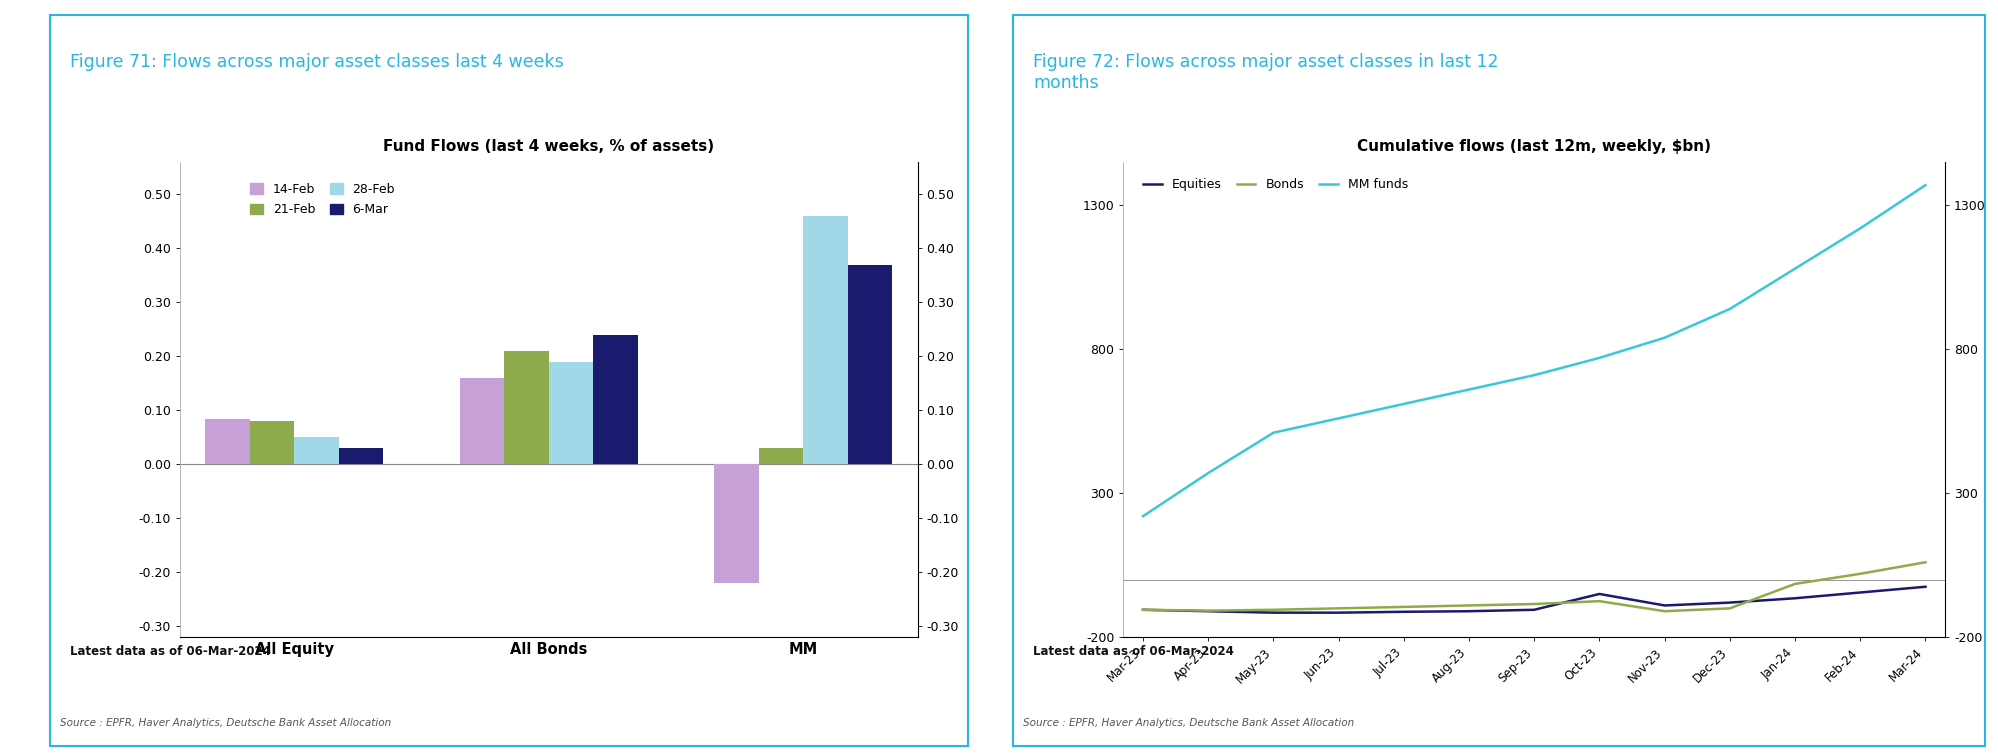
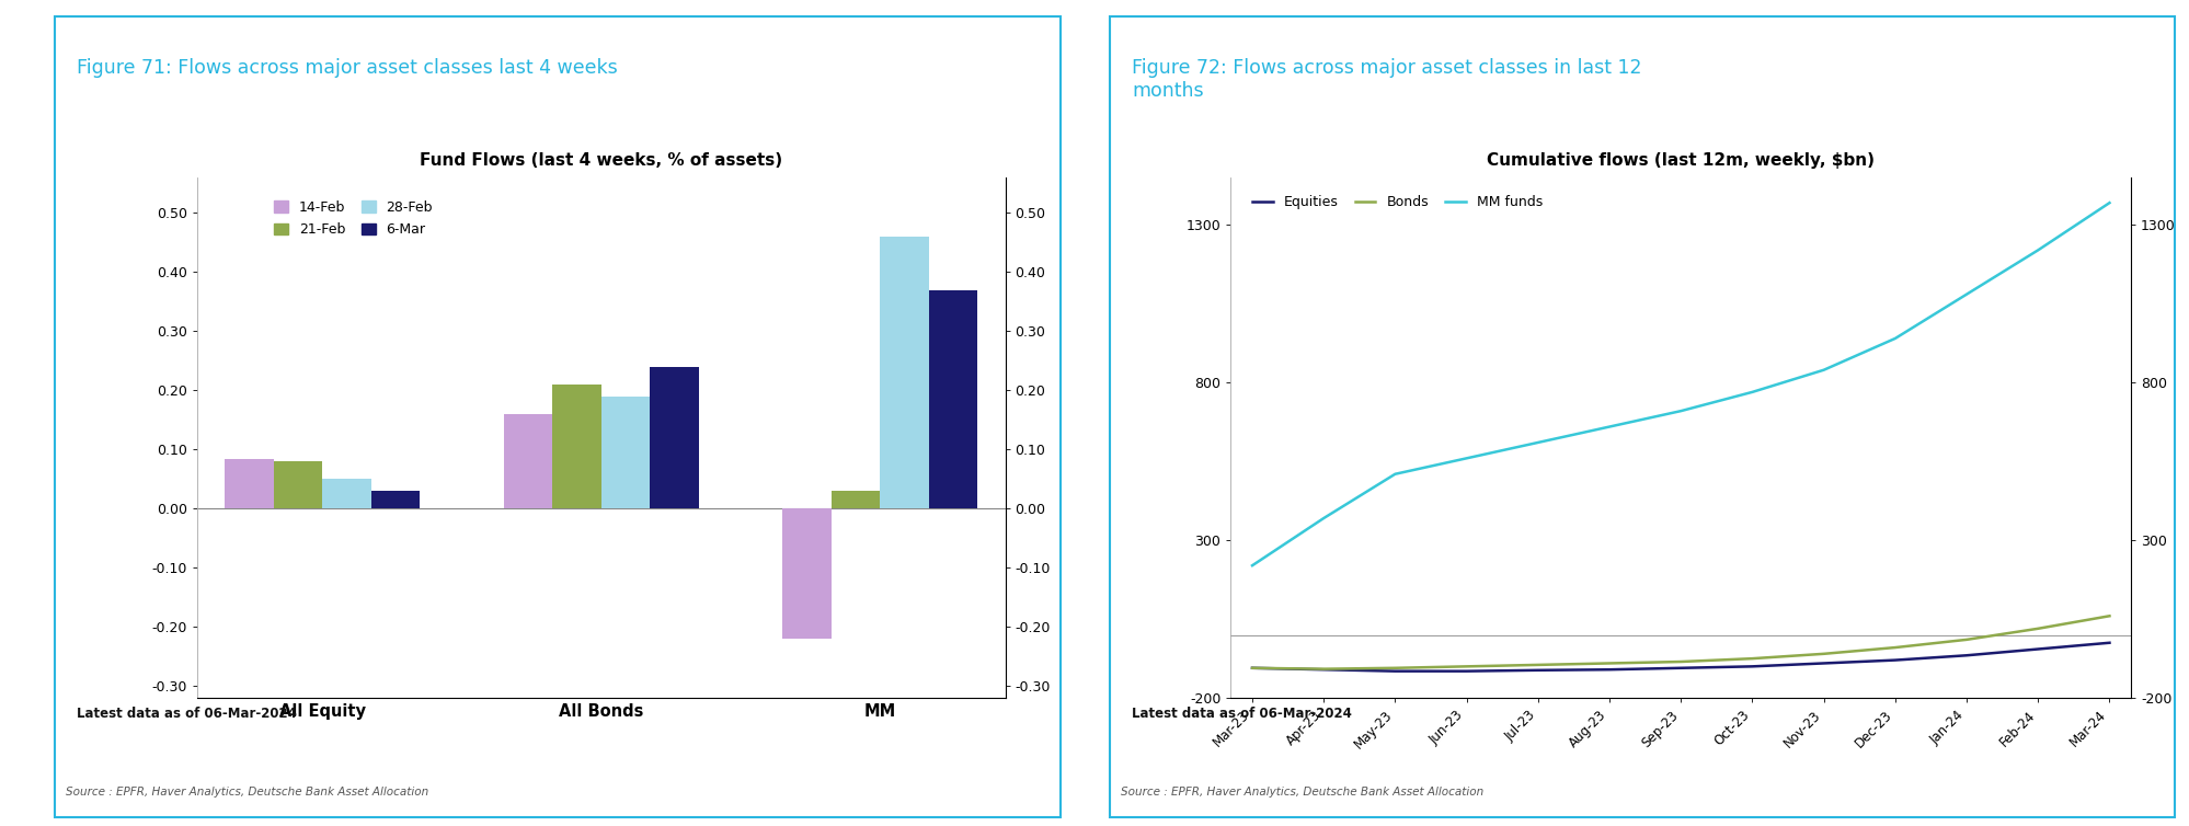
Cumulative flows (last 12m, weekly, $bn)/Equities/Oct-23: -50 -> -100
Cumulative flows (last 12m, weekly, $bn)/Bonds/Nov-23: -110 -> -60
Cumulative flows (last 12m, weekly, $bn)/Bonds/Dec-23: -100 -> -40
